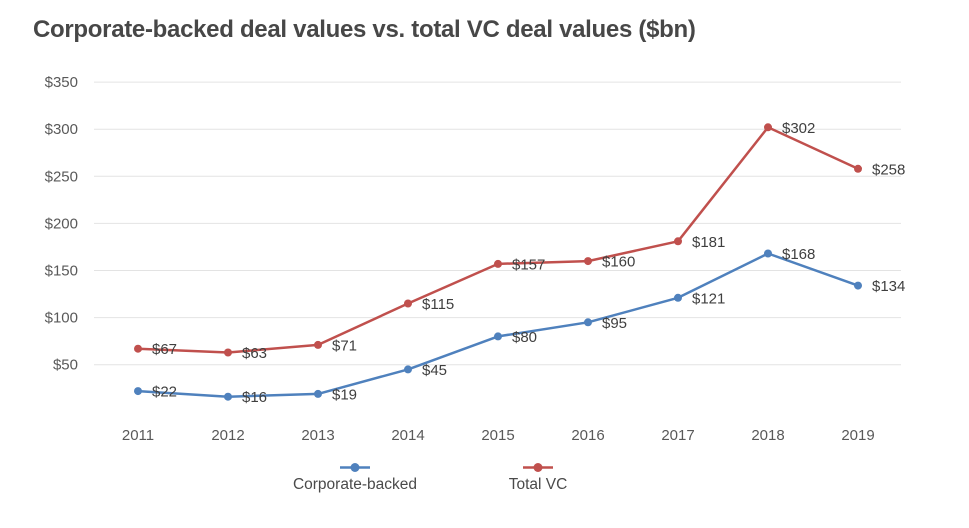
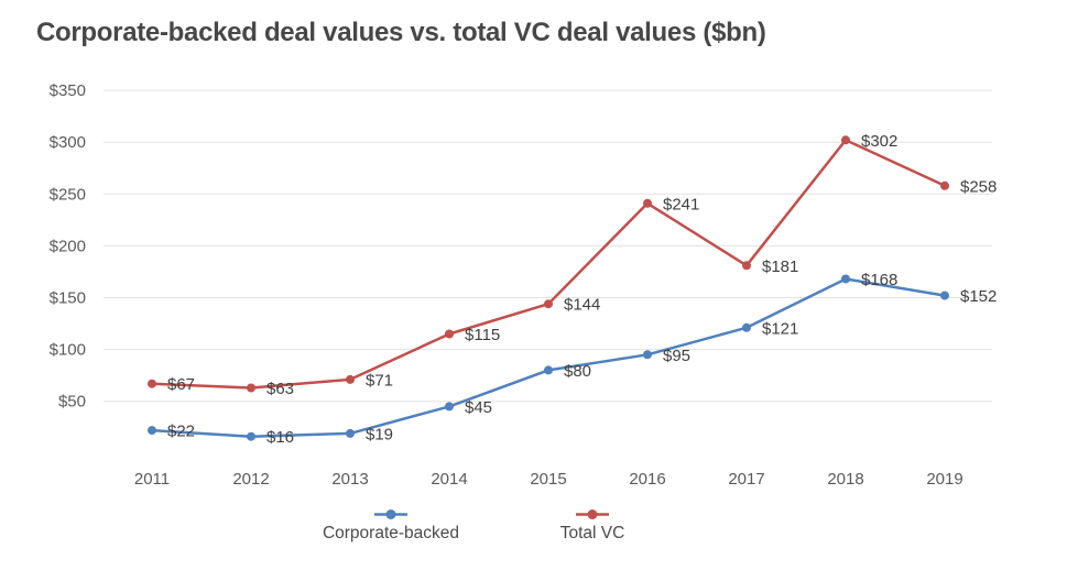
Total VC/2015: $157 -> $144
Total VC/2016: $160 -> $241
Corporate-backed/2019: $134 -> $152
